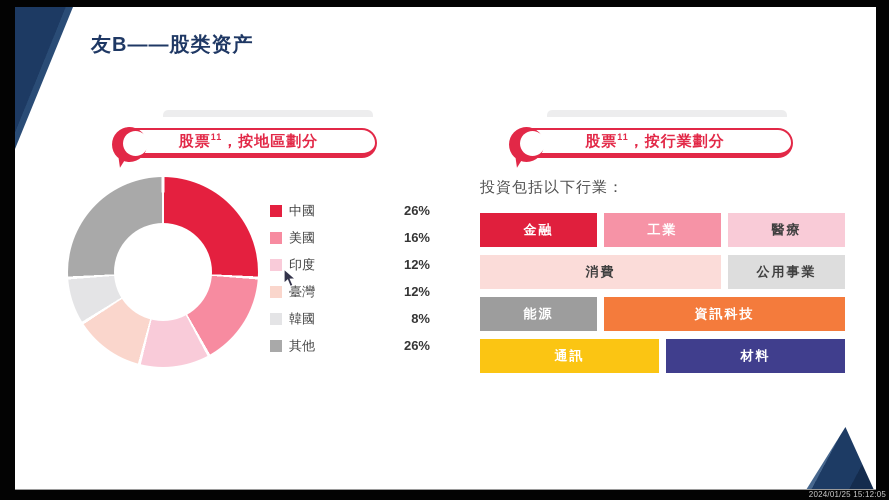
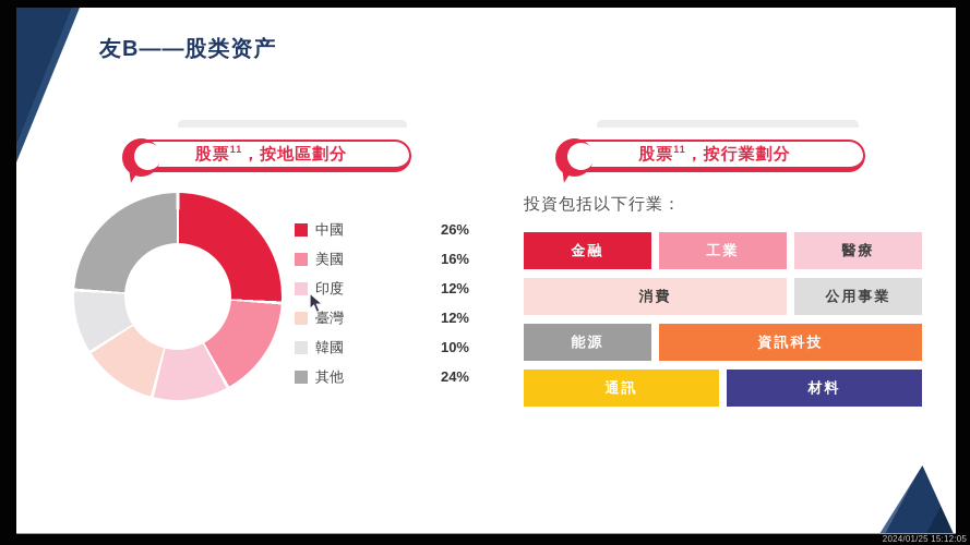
韓國: 8% -> 10%
其他: 26% -> 24%
